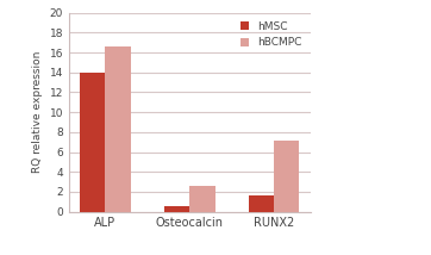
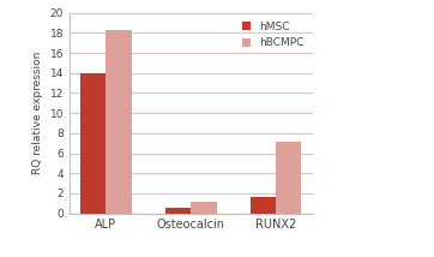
hBCMPC/ALP: 16.6 -> 18.3
hBCMPC/Osteocalcin: 2.6 -> 1.2
